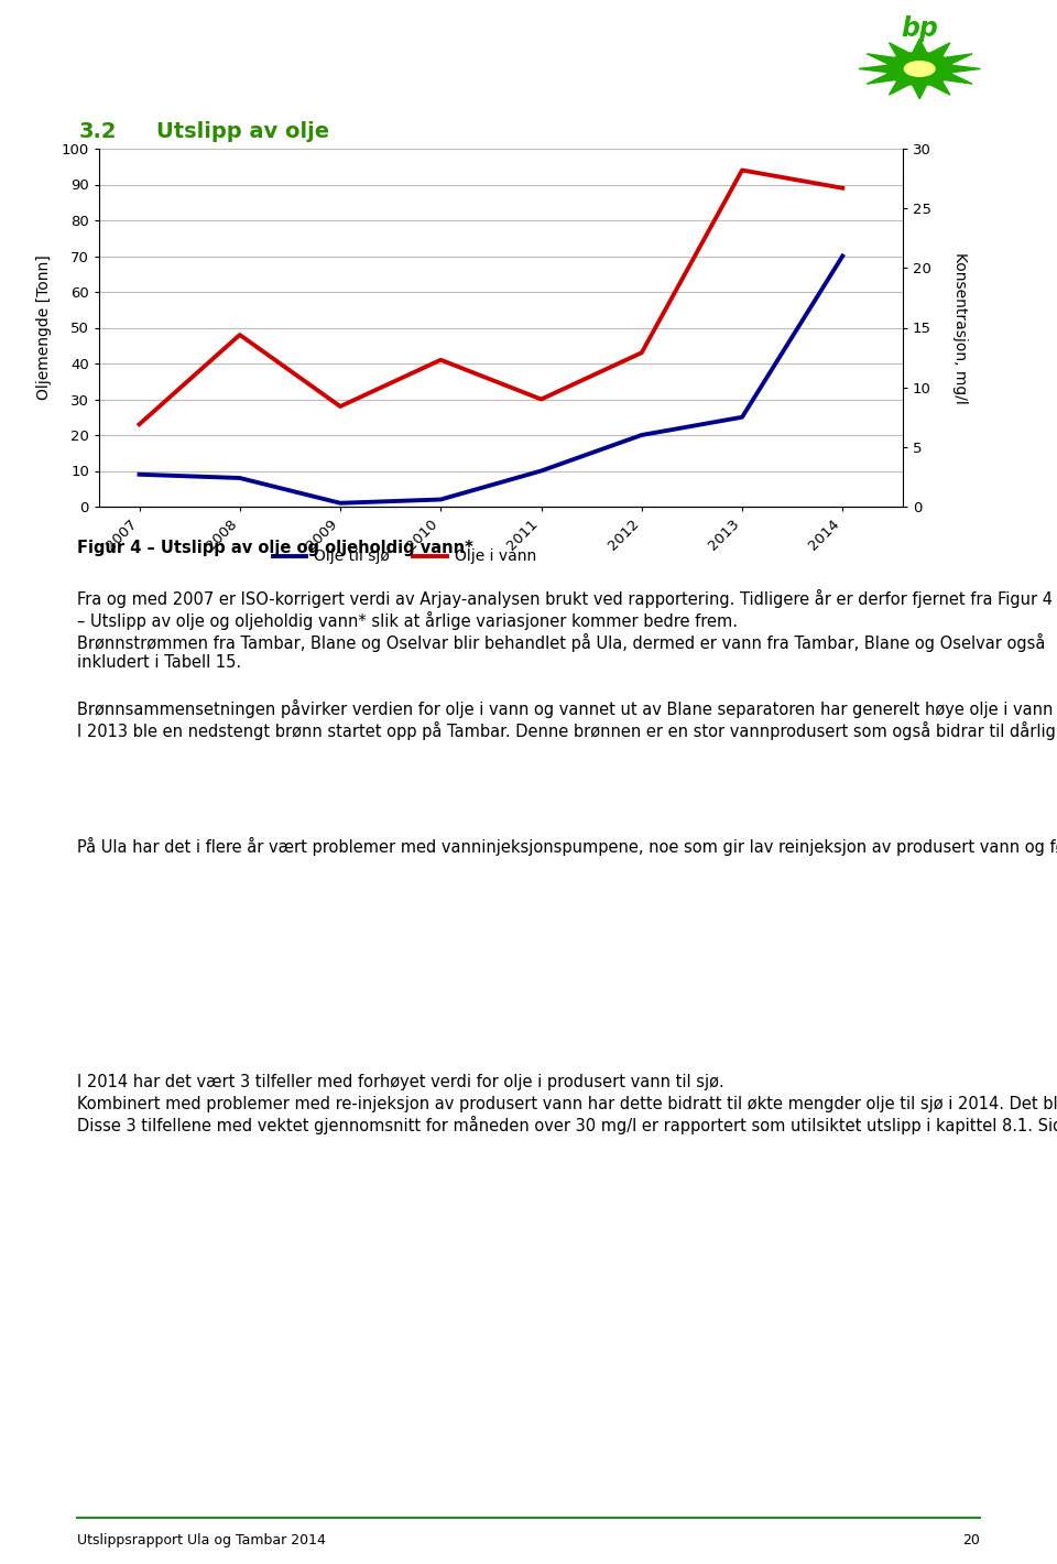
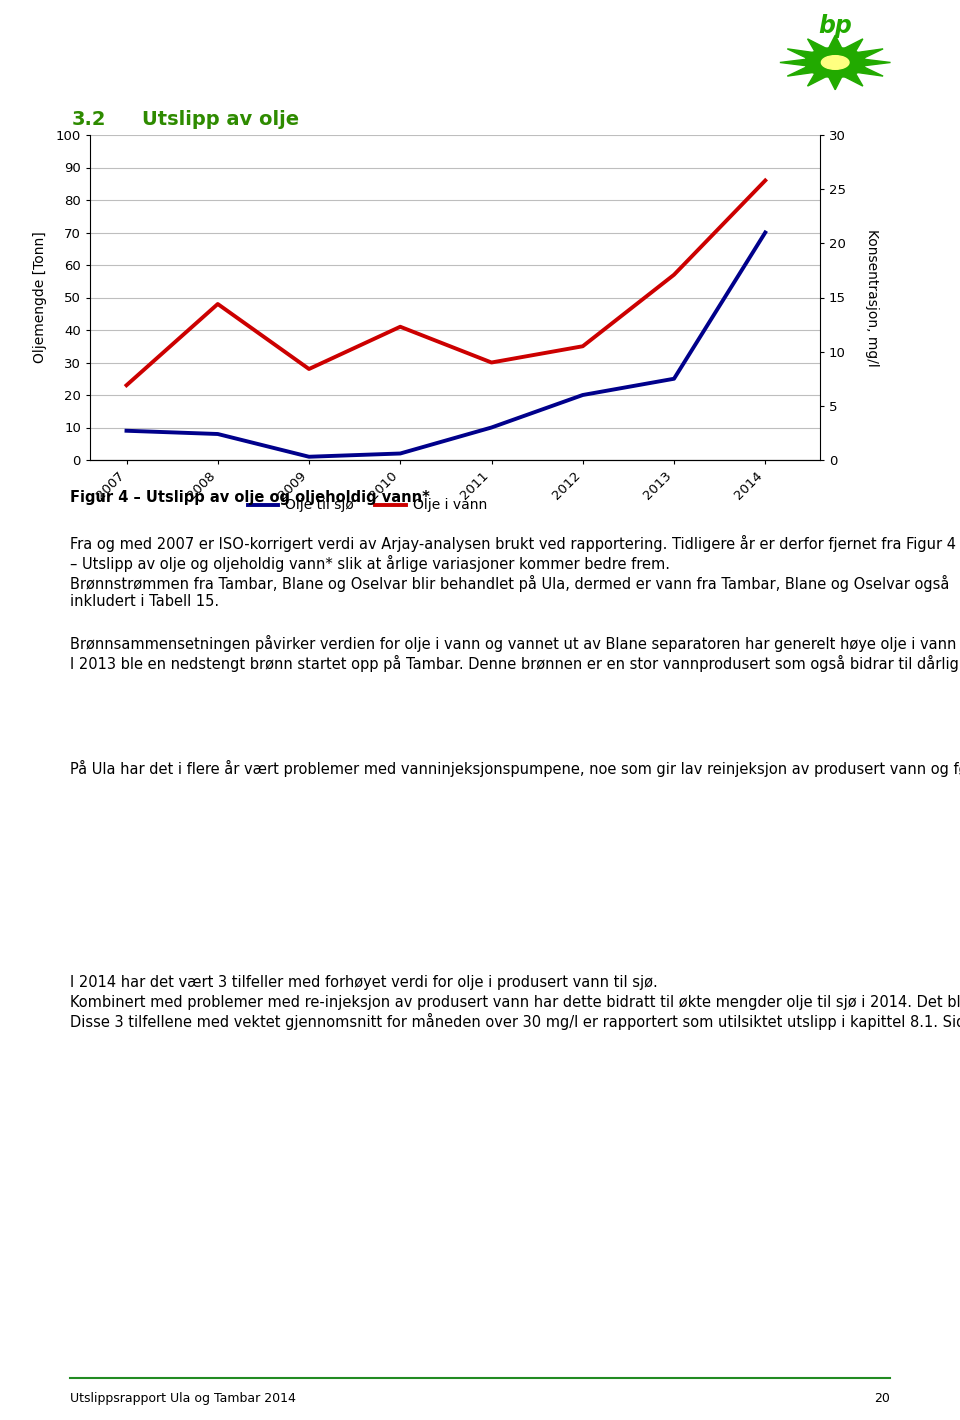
Olje i vann/2012: 43 -> 35
Olje i vann/2013: 94 -> 57
Olje i vann/2014: 89 -> 86
